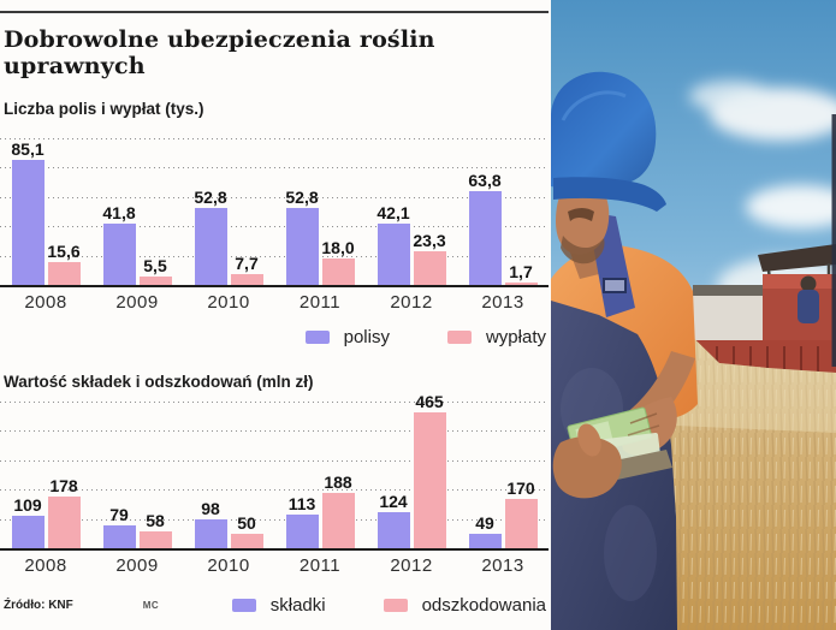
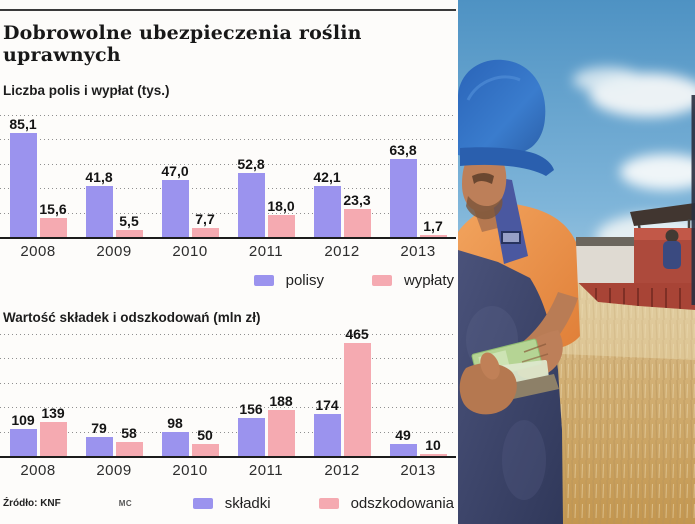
Liczba polis i wypłat (tys.)/polisy/2010: 52,8 -> 47,0
Wartość składek i odszkodowań (mln zł)/odszkodowania/2008: 178 -> 139
Wartość składek i odszkodowań (mln zł)/składki/2011: 113 -> 156
Wartość składek i odszkodowań (mln zł)/składki/2012: 124 -> 174
Wartość składek i odszkodowań (mln zł)/odszkodowania/2013: 170 -> 10
